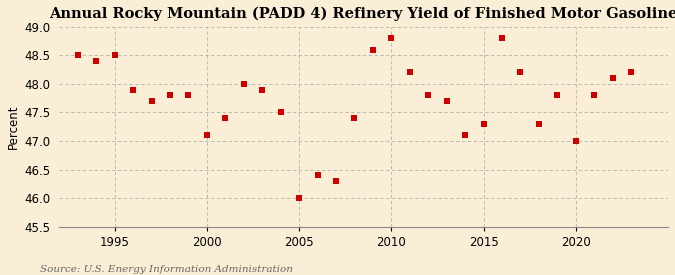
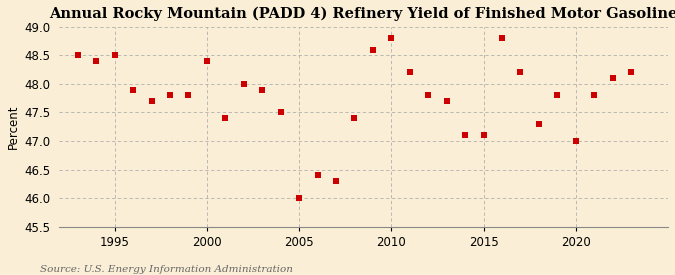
2000: 47.1 -> 48.4
2015: 47.3 -> 47.1
